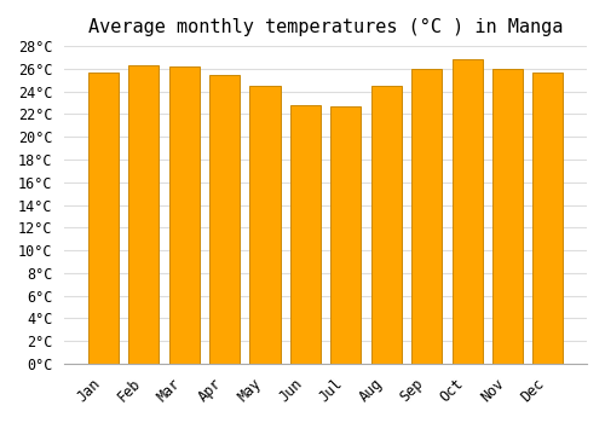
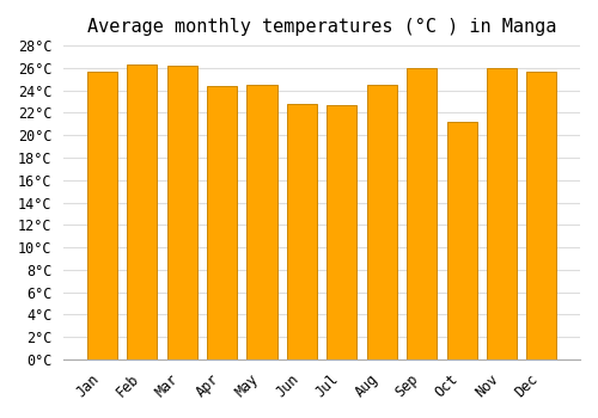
Apr: 25.5°C -> 24.4°C
Oct: 26.8°C -> 21.2°C
